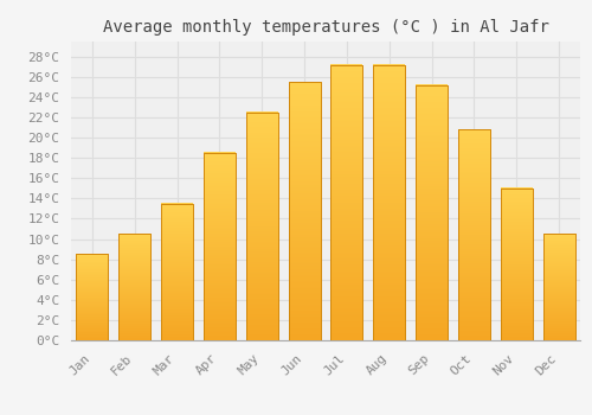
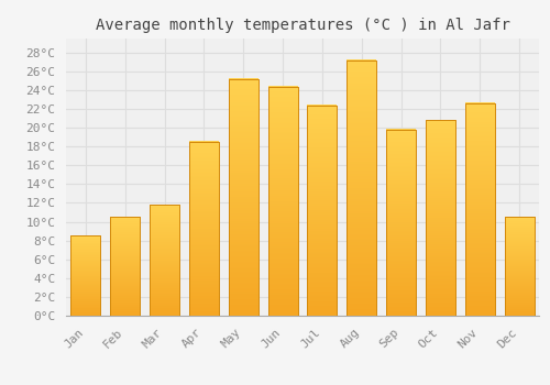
Mar: 13.5°C -> 11.8°C
May: 22.5°C -> 25.2°C
Jun: 25.5°C -> 24.4°C
Jul: 27.2°C -> 22.4°C
Sep: 25.2°C -> 19.8°C
Nov: 15.0°C -> 22.6°C
